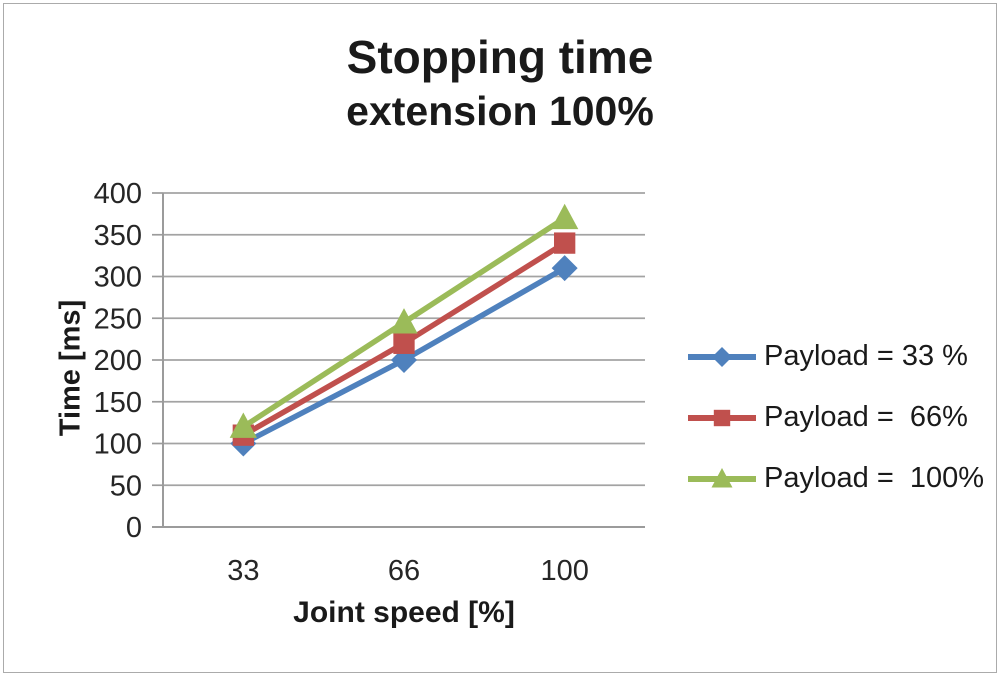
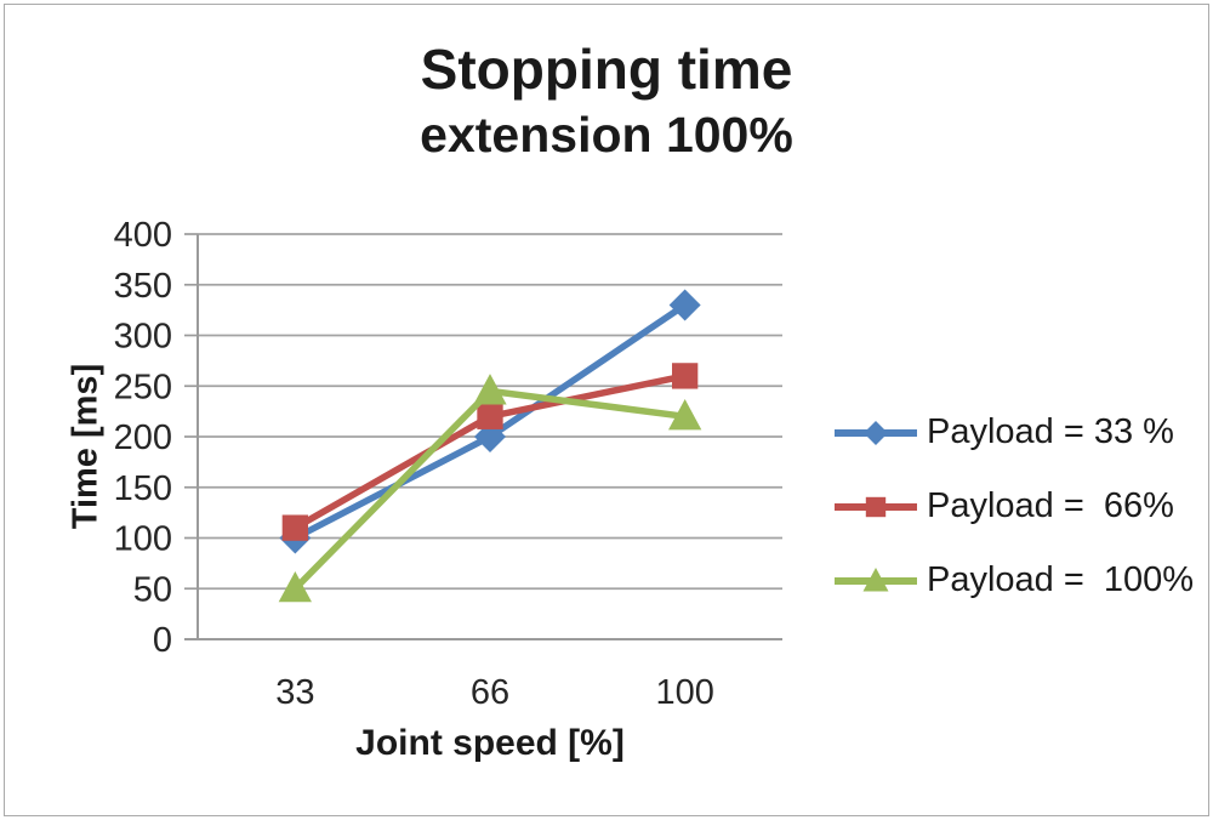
Payload = 100%/33: 120 -> 50
Payload = 33 %/100: 310 -> 330
Payload = 66%/100: 340 -> 260
Payload = 100%/100: 370 -> 220
